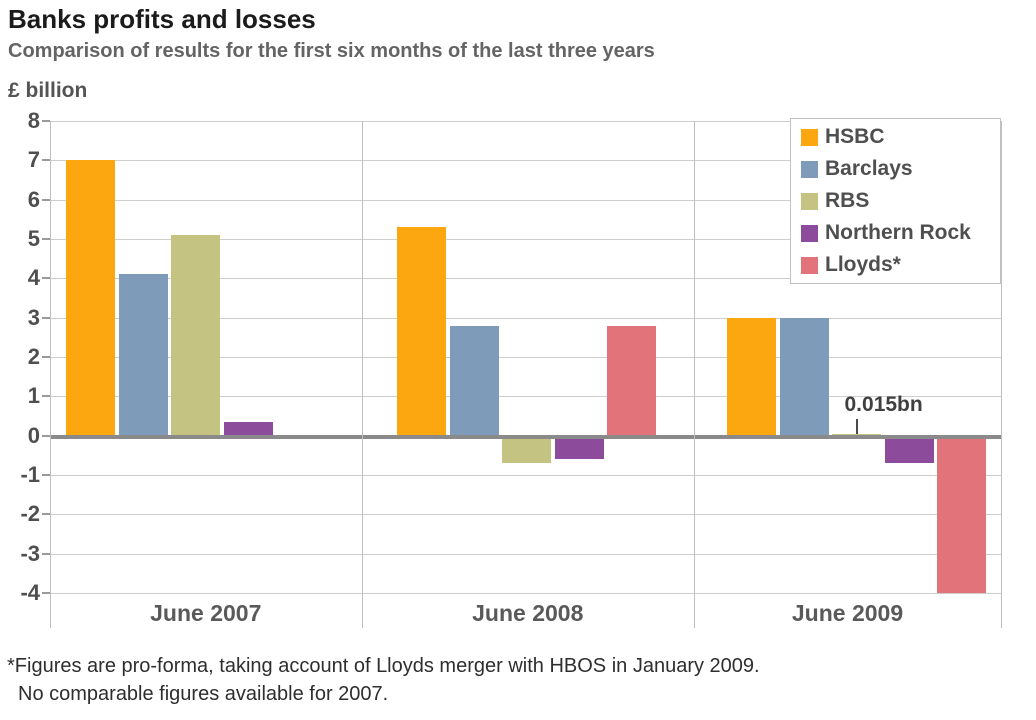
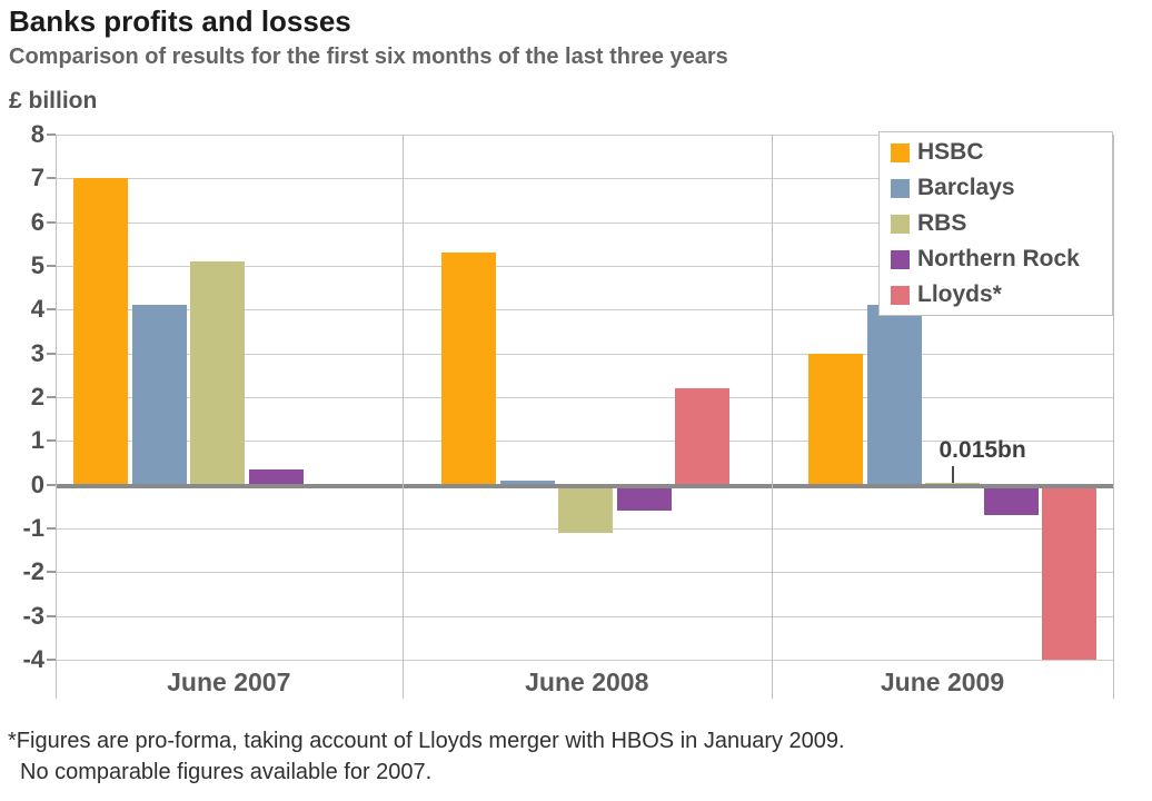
Barclays/June 2008: 2.8 -> 0.1
RBS/June 2008: -0.7 -> -1.1
Lloyds*/June 2008: 2.8 -> 2.2
Barclays/June 2009: 3.0 -> 4.1
